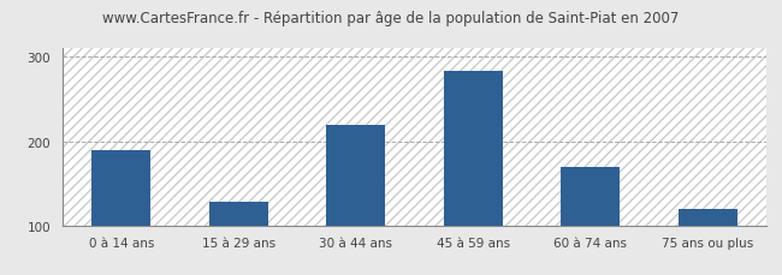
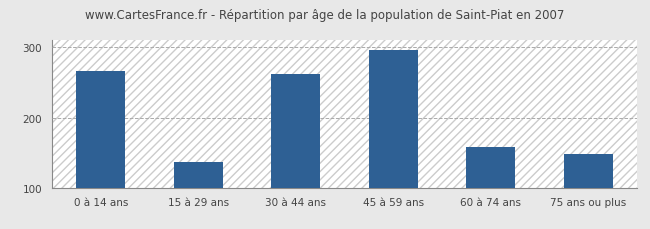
0 à 14 ans: 190 -> 266
15 à 29 ans: 128 -> 136
30 à 44 ans: 219 -> 262
45 à 59 ans: 284 -> 296
60 à 74 ans: 170 -> 158
75 ans ou plus: 120 -> 148
